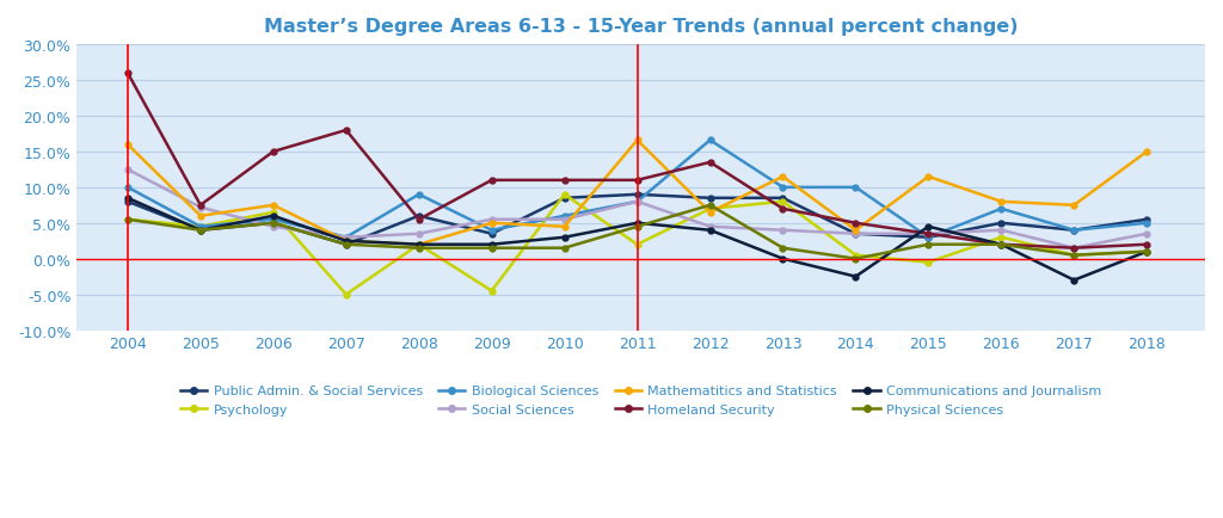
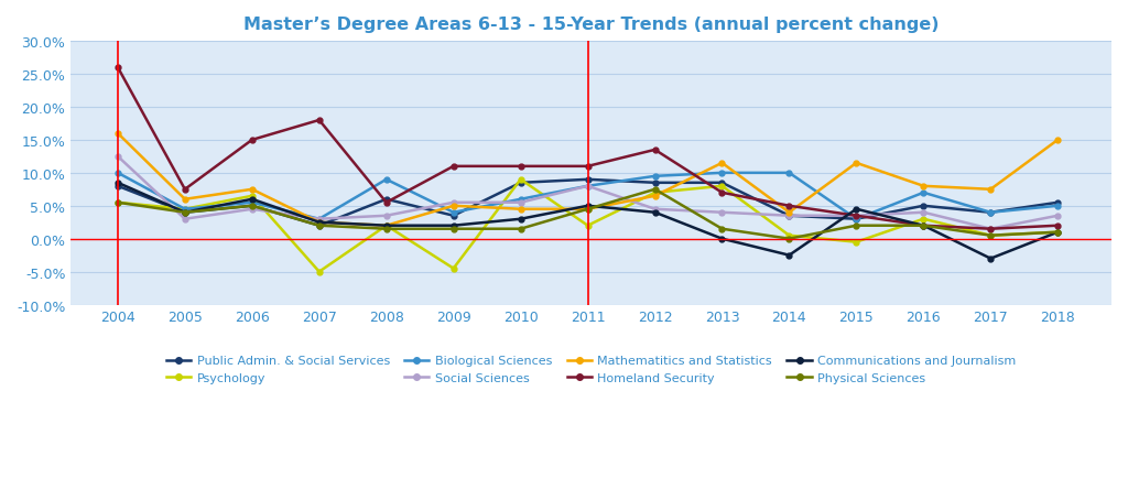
Social Sciences/2005: 7.2% -> 3.0%
Mathematitics and Statistics/2011: 16.6% -> 4.5%
Biological Sciences/2012: 16.6% -> 9.5%
